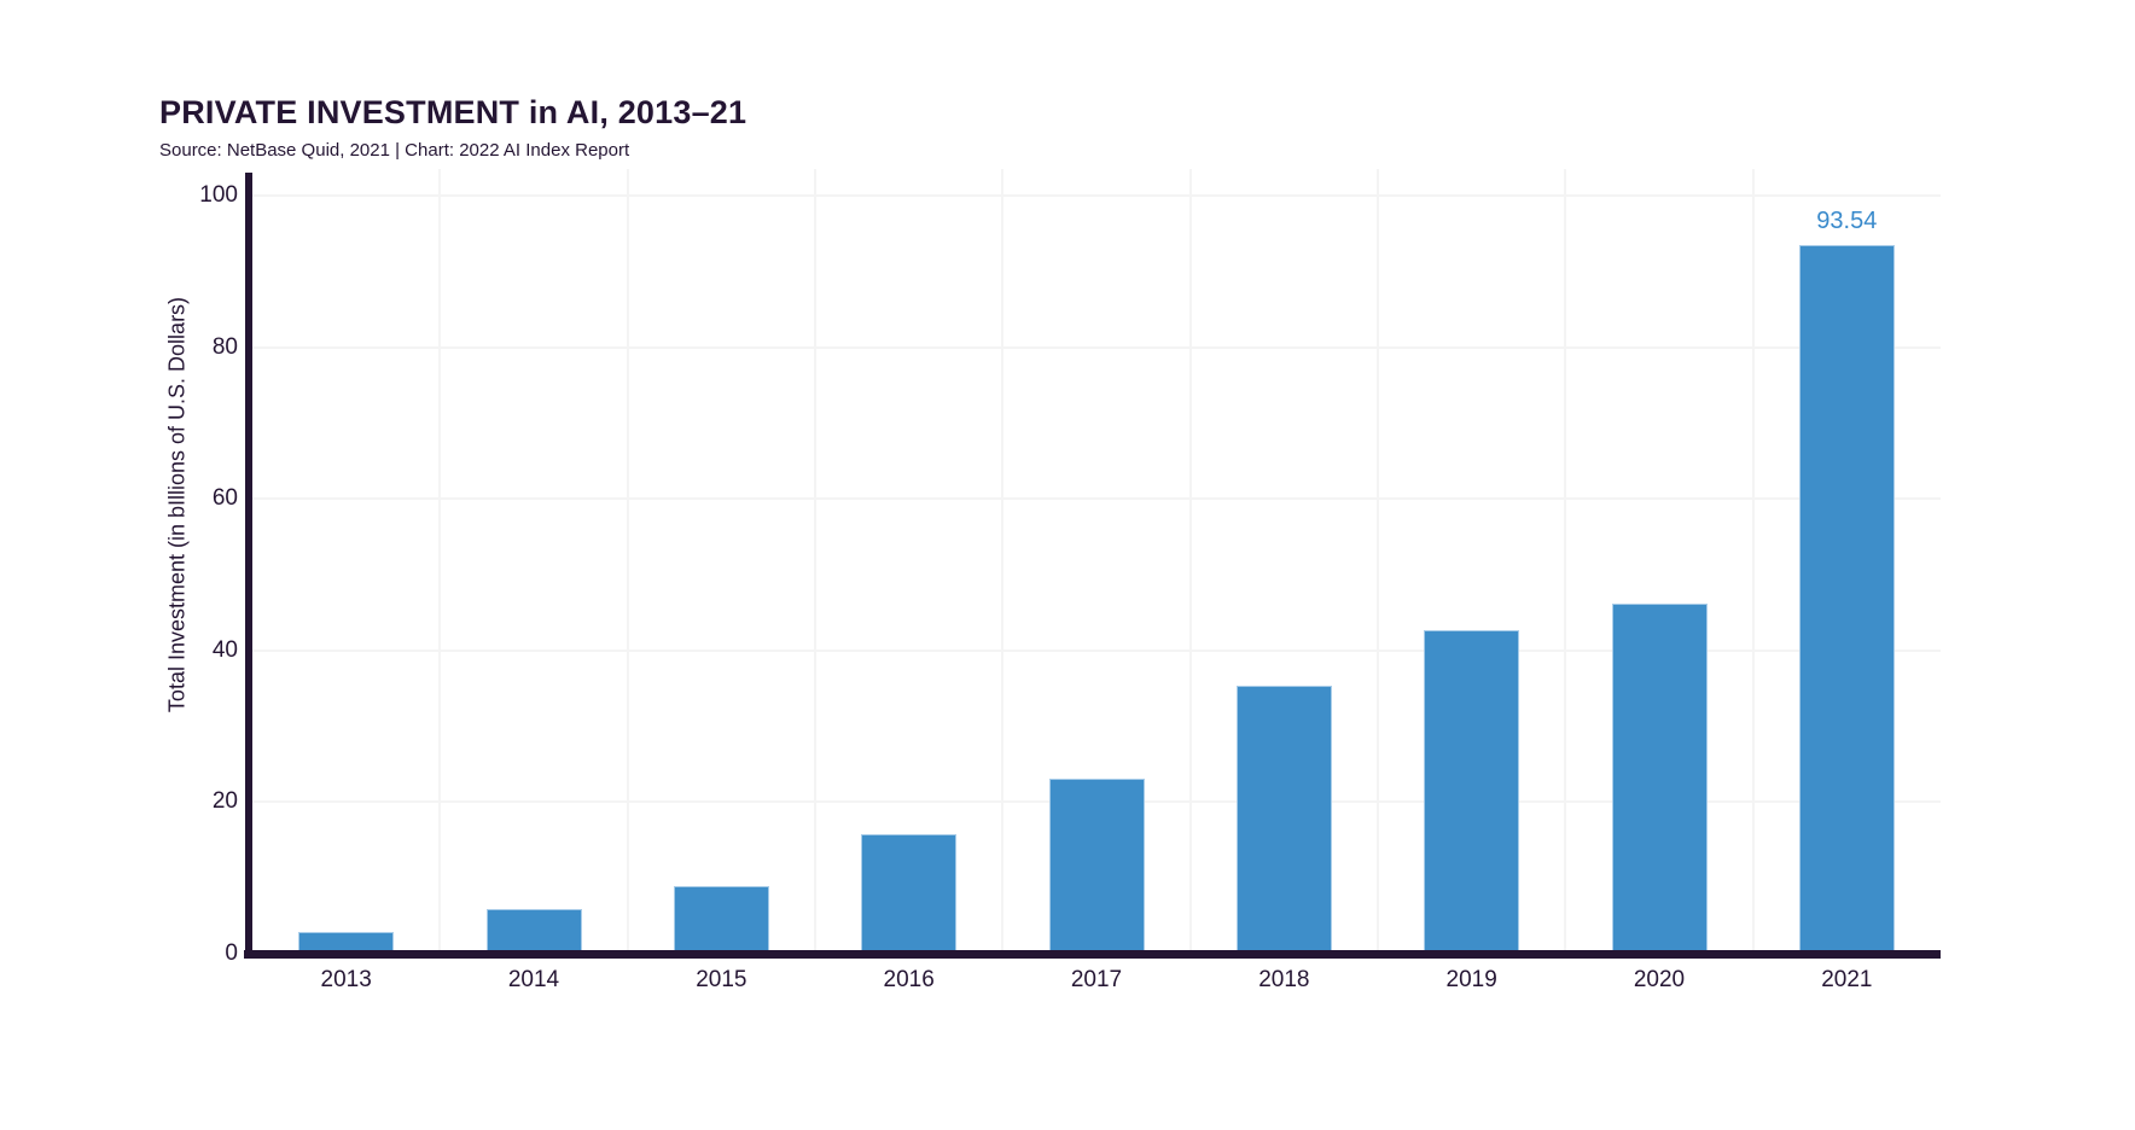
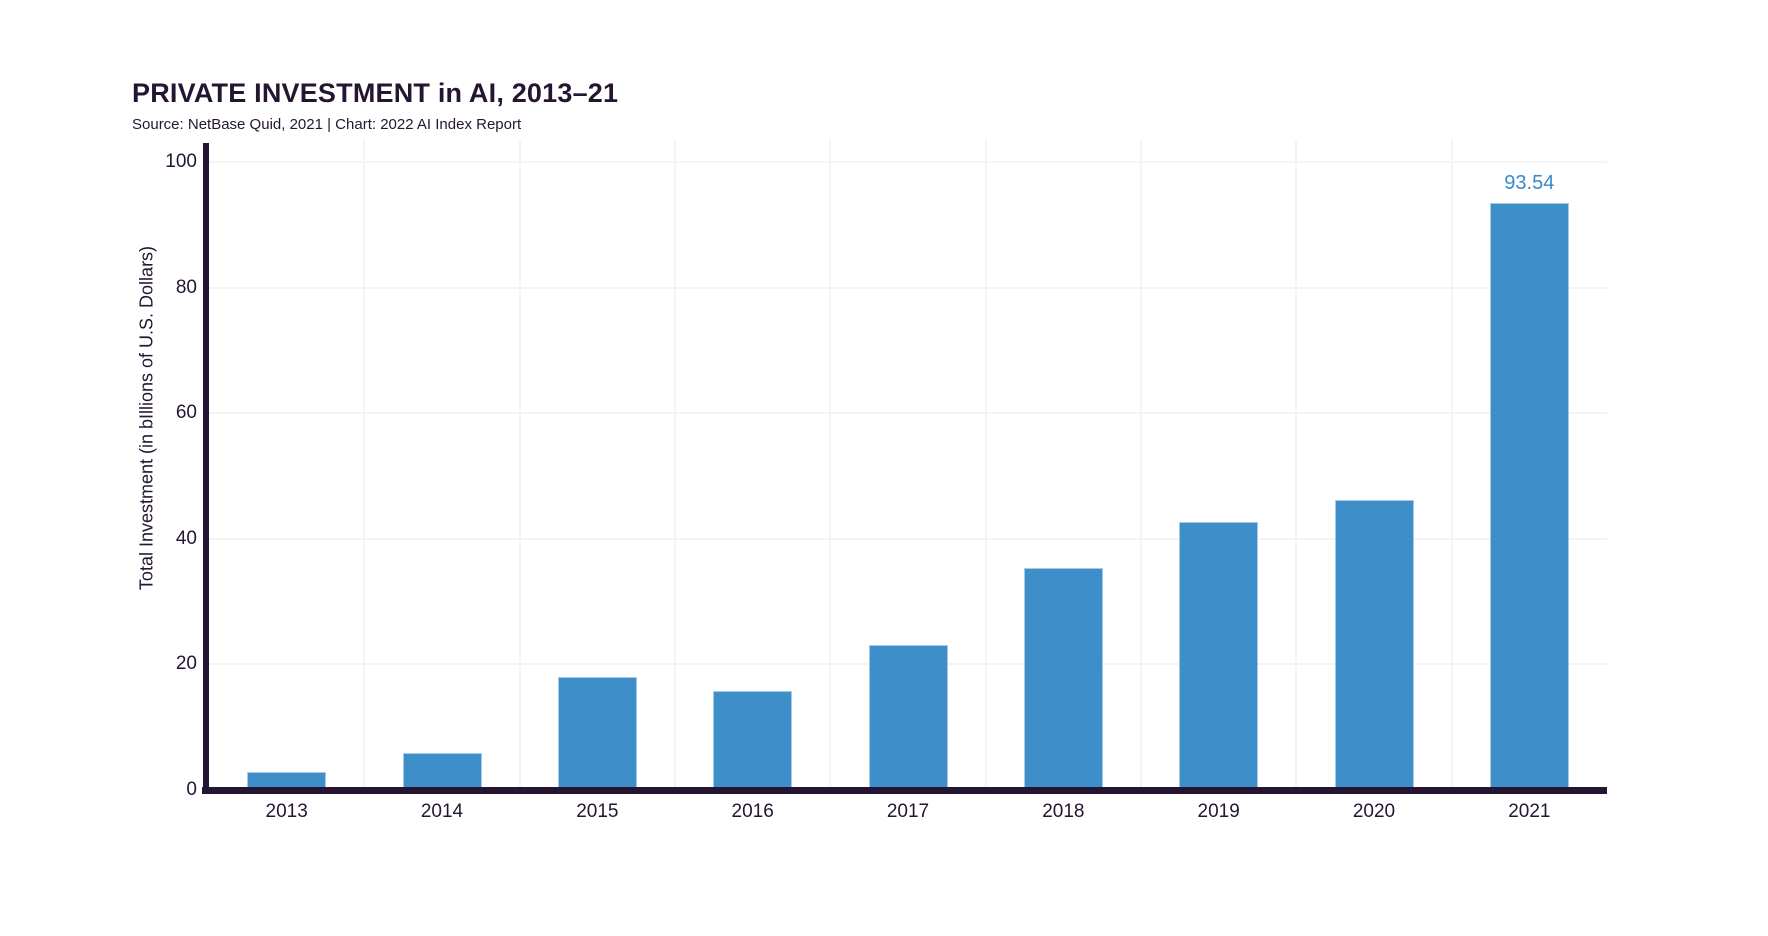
2015: 9 -> 18
